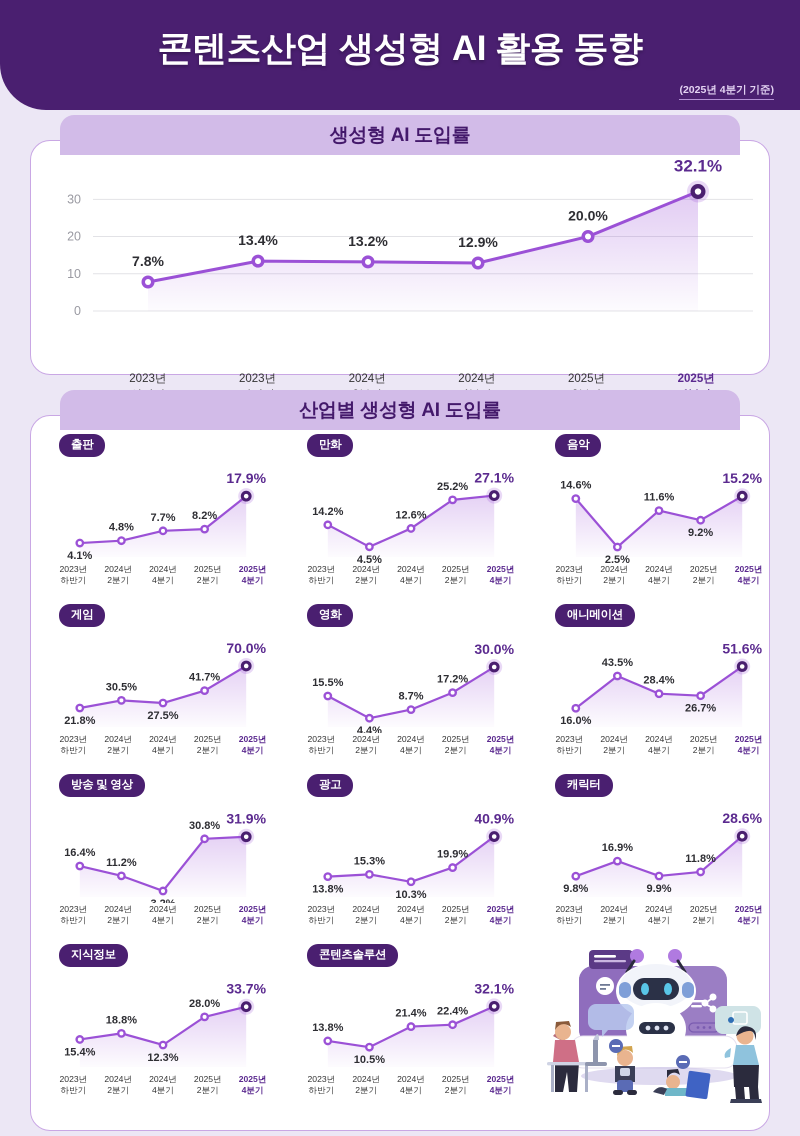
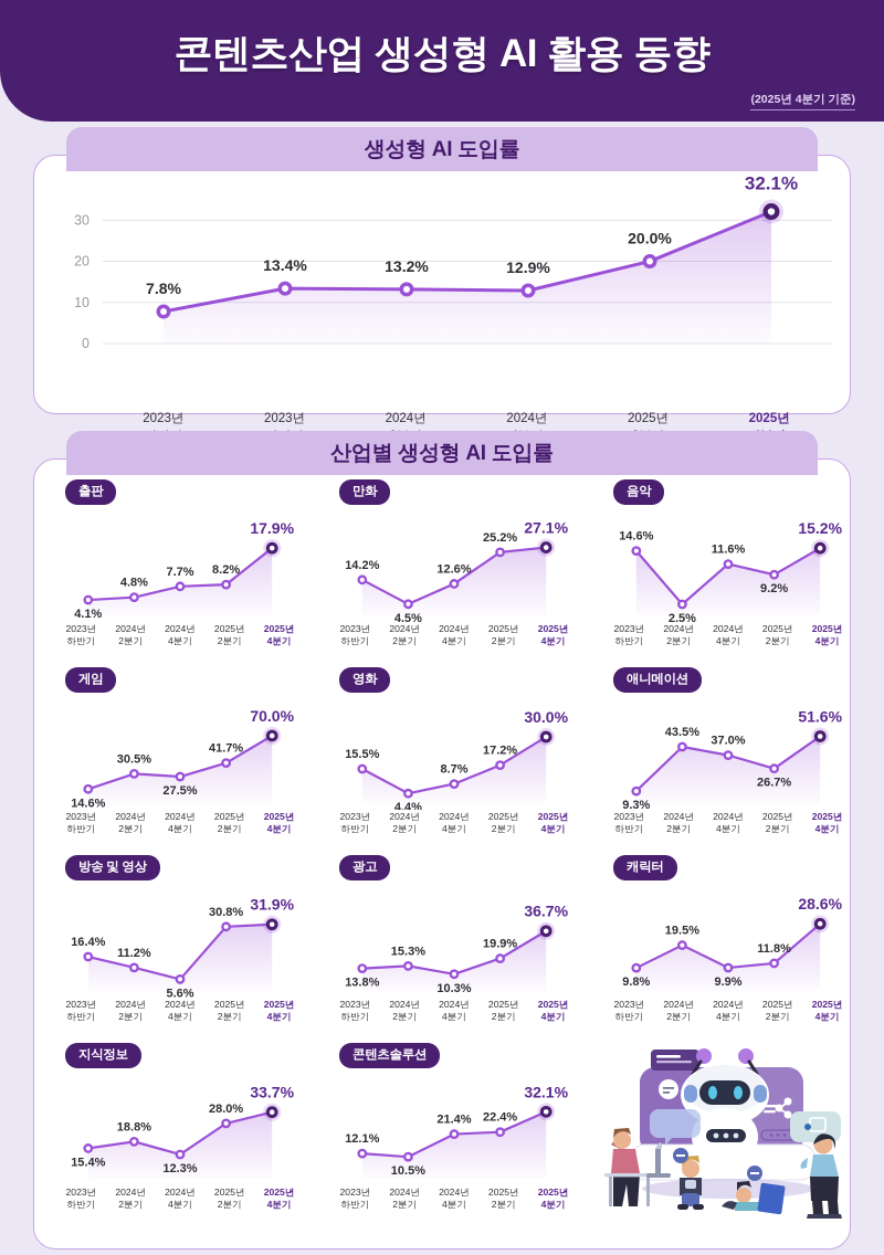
게임/2023년 하반기: 21.8% -> 14.6%
애니메이션/2023년 하반기: 16.0% -> 9.3%
애니메이션/2024년 4분기: 28.4% -> 37.0%
방송 및 영상/2024년 4분기: 3.2% -> 5.6%
광고/2025년 4분기: 40.9% -> 36.7%
캐릭터/2024년 2분기: 16.9% -> 19.5%
콘텐츠솔루션/2023년 하반기: 13.8% -> 12.1%
